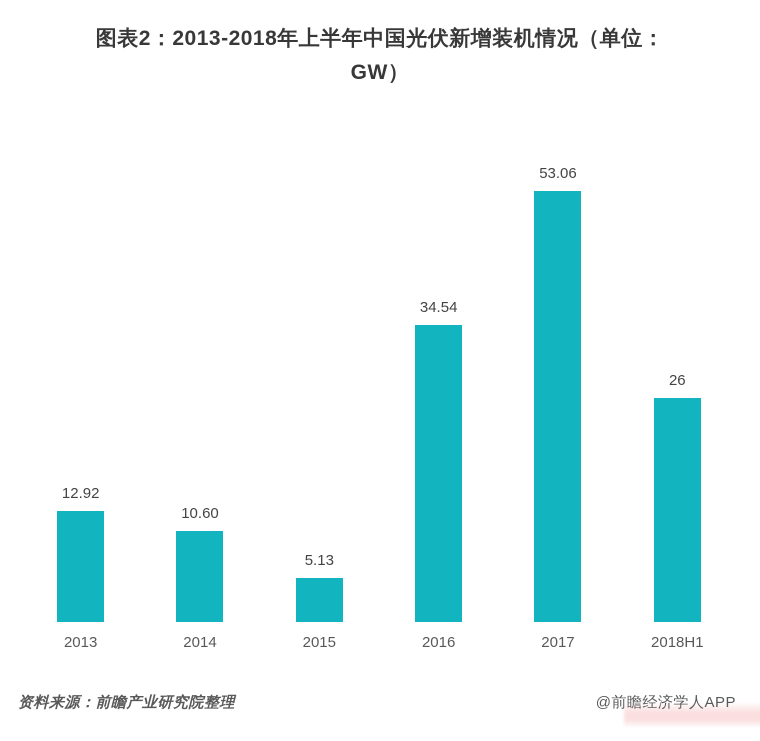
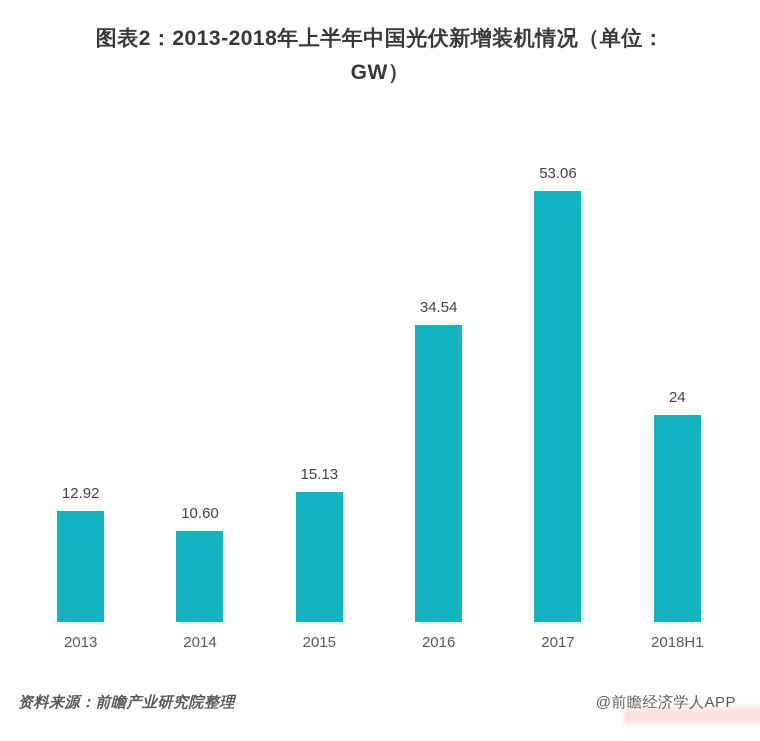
2015: 5.13 -> 15.13
2018H1: 26 -> 24
